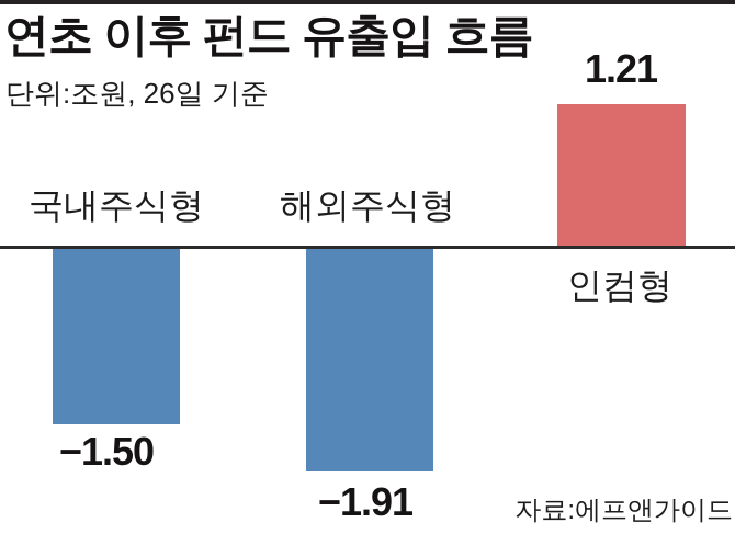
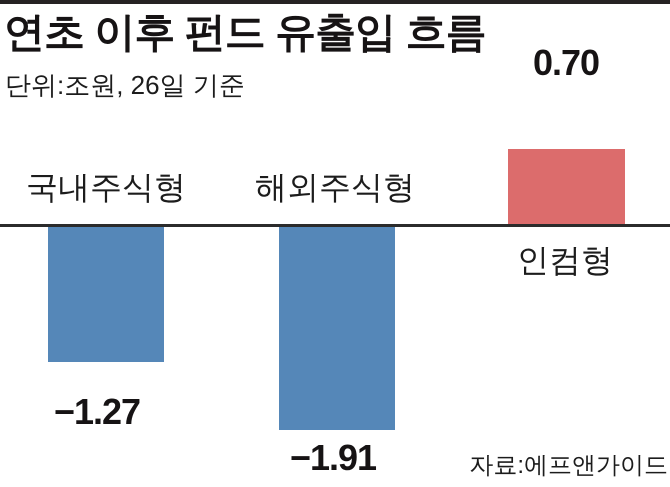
국내주식형: −1.50 -> −1.27
인컴형: 1.21 -> 0.70
